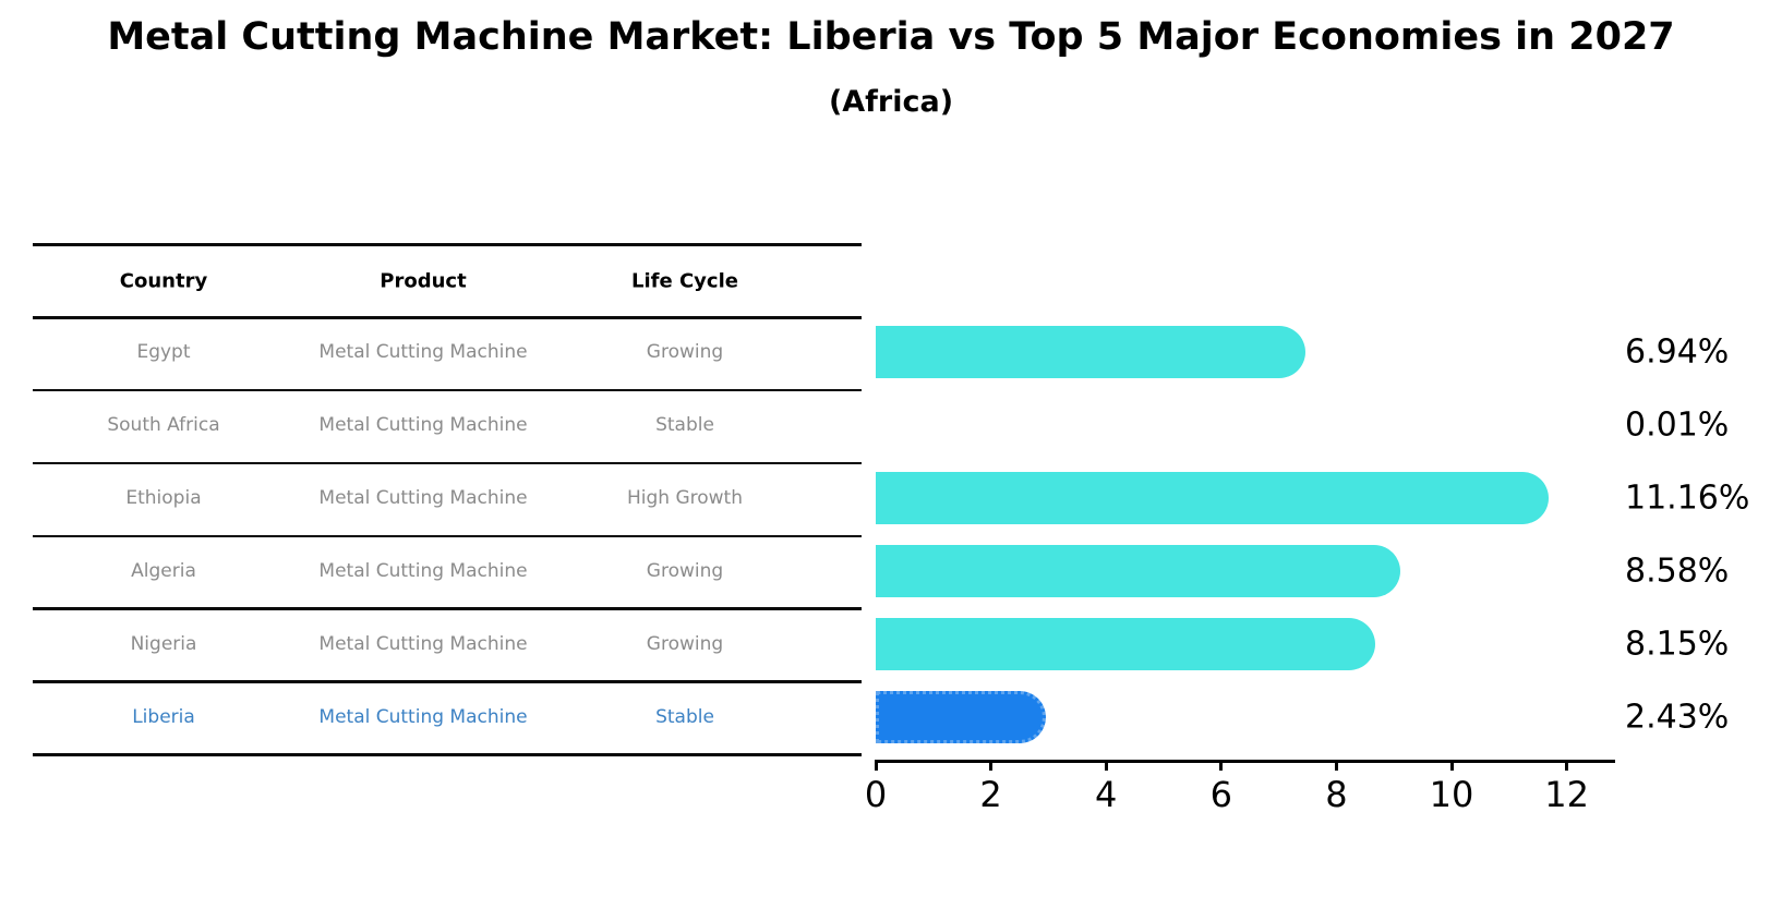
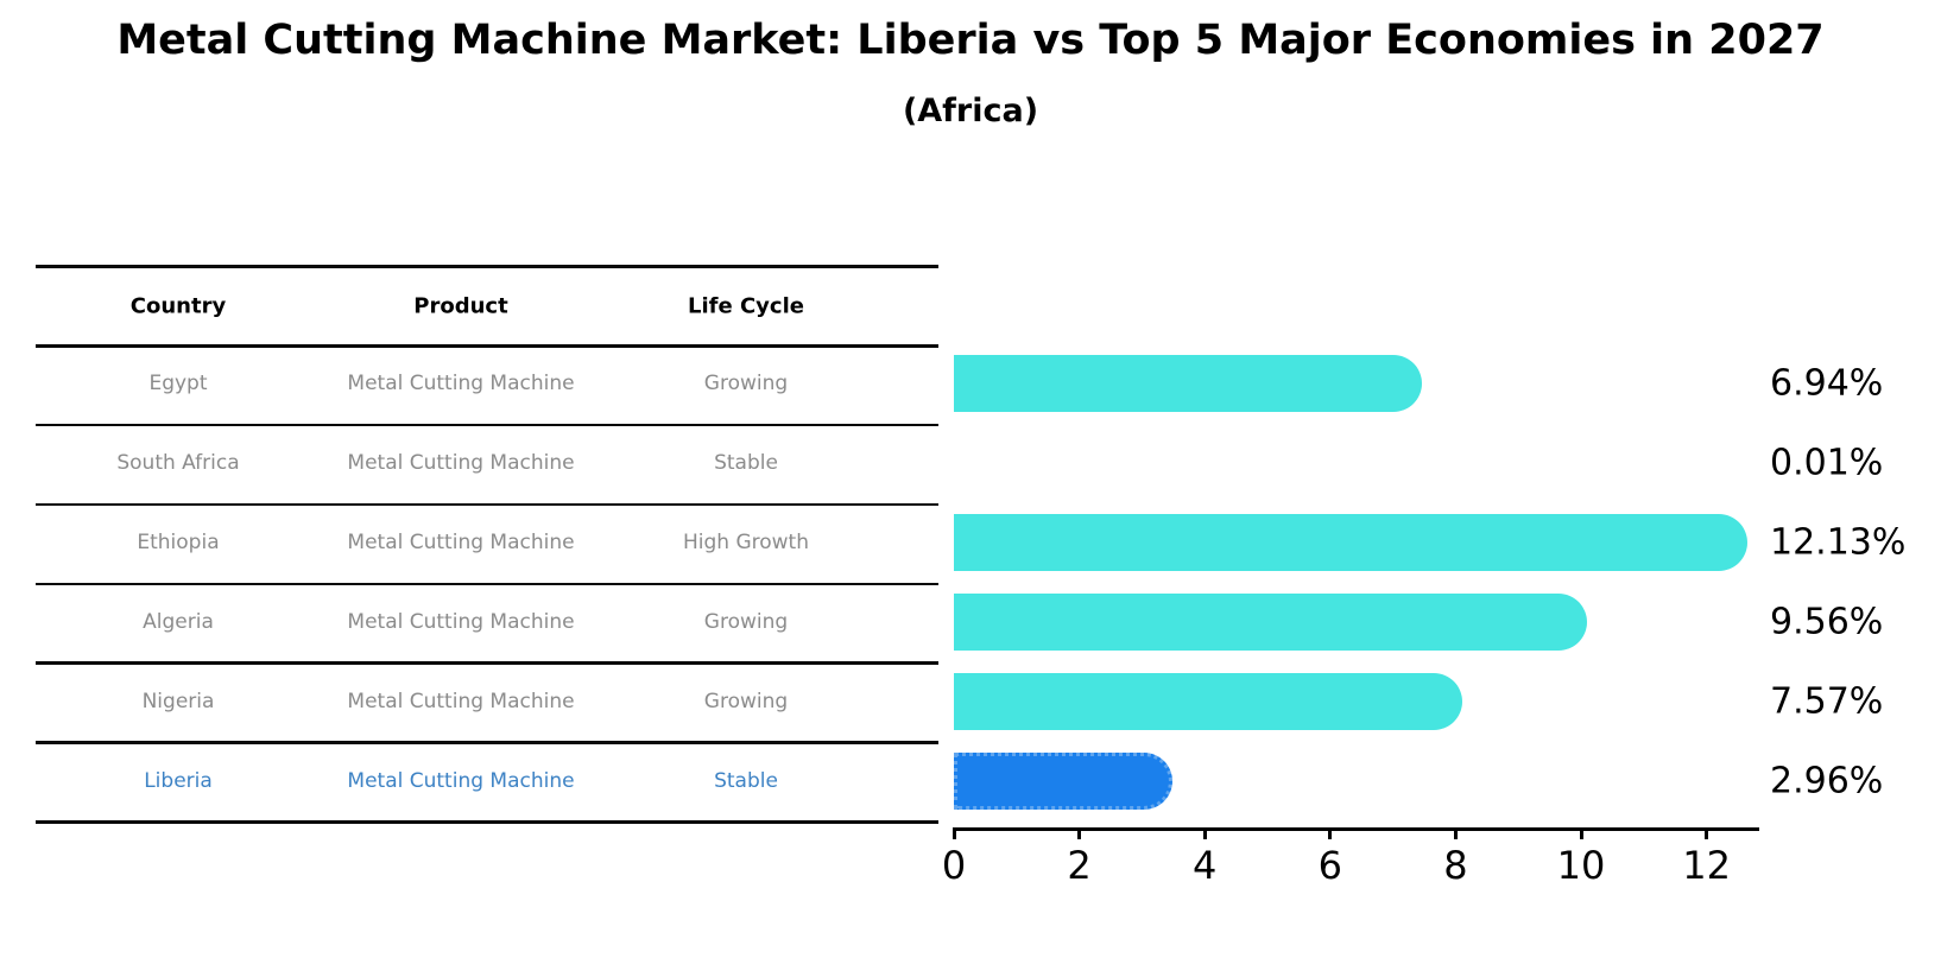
Ethiopia: 11.16% -> 12.13%
Algeria: 8.58% -> 9.56%
Nigeria: 8.15% -> 7.57%
Liberia: 2.43% -> 2.96%
